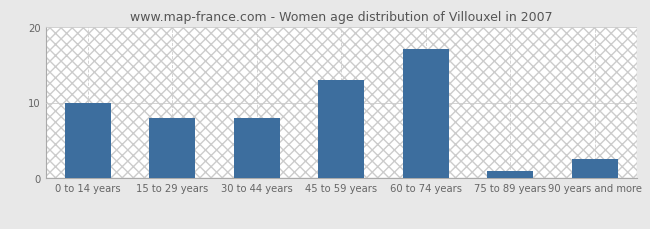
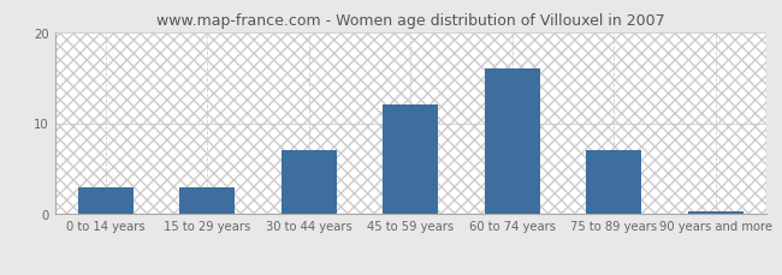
0 to 14 years: 10.0 -> 3.0
15 to 29 years: 8.0 -> 3.0
30 to 44 years: 8.0 -> 7.0
45 to 59 years: 13.0 -> 12.0
60 to 74 years: 17.0 -> 16.0
75 to 89 years: 1.0 -> 7.0
90 years and more: 2.6 -> 0.3
